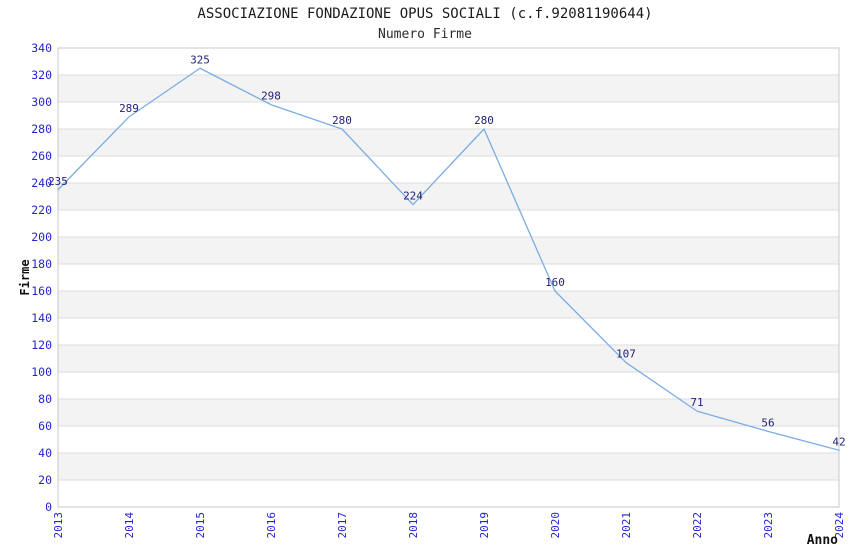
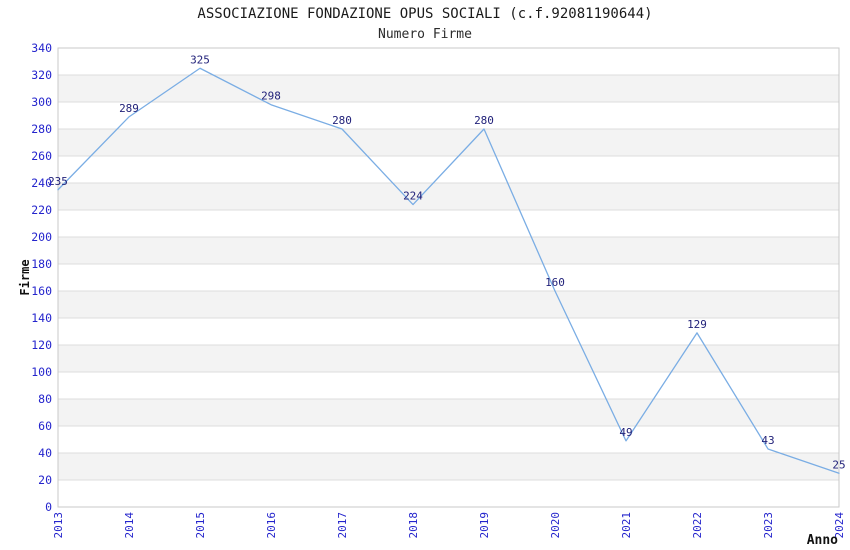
2021: 107 -> 49
2022: 71 -> 129
2023: 56 -> 43
2024: 42 -> 25
